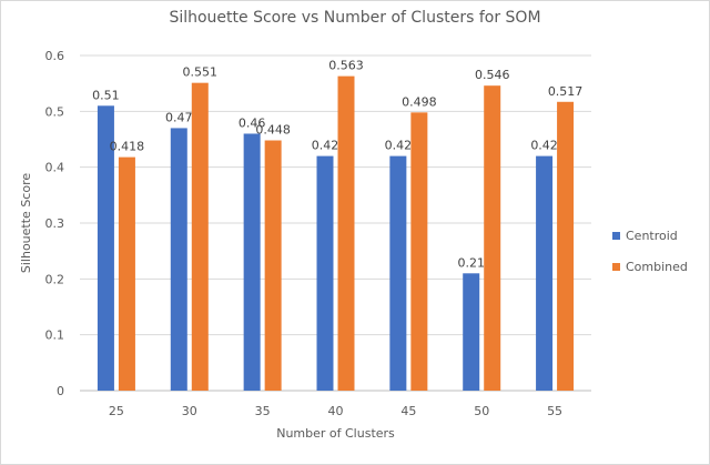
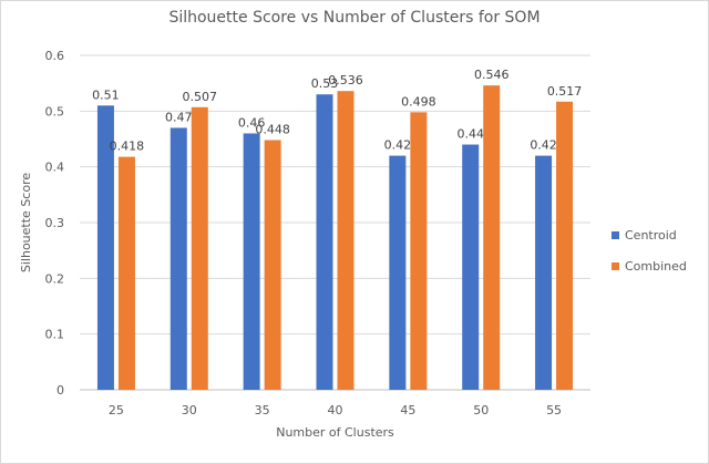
Combined/30: 0.551 -> 0.507
Centroid/40: 0.42 -> 0.53
Combined/40: 0.563 -> 0.536
Centroid/50: 0.21 -> 0.44
